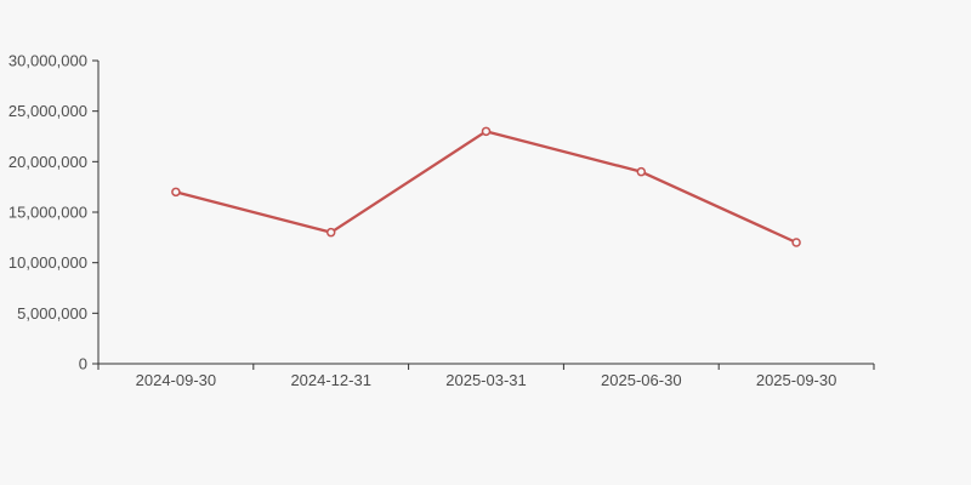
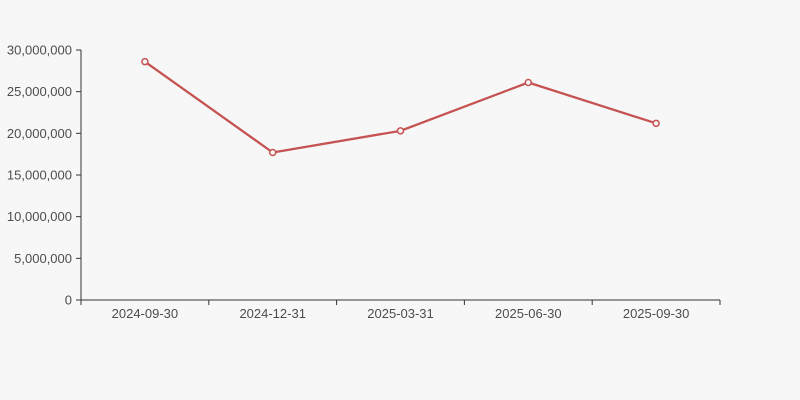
2024-09-30: 17000000 -> 29000000
2024-12-31: 13000000 -> 18000000
2025-03-31: 23000000 -> 20000000
2025-06-30: 19000000 -> 26000000
2025-09-30: 12000000 -> 21000000
